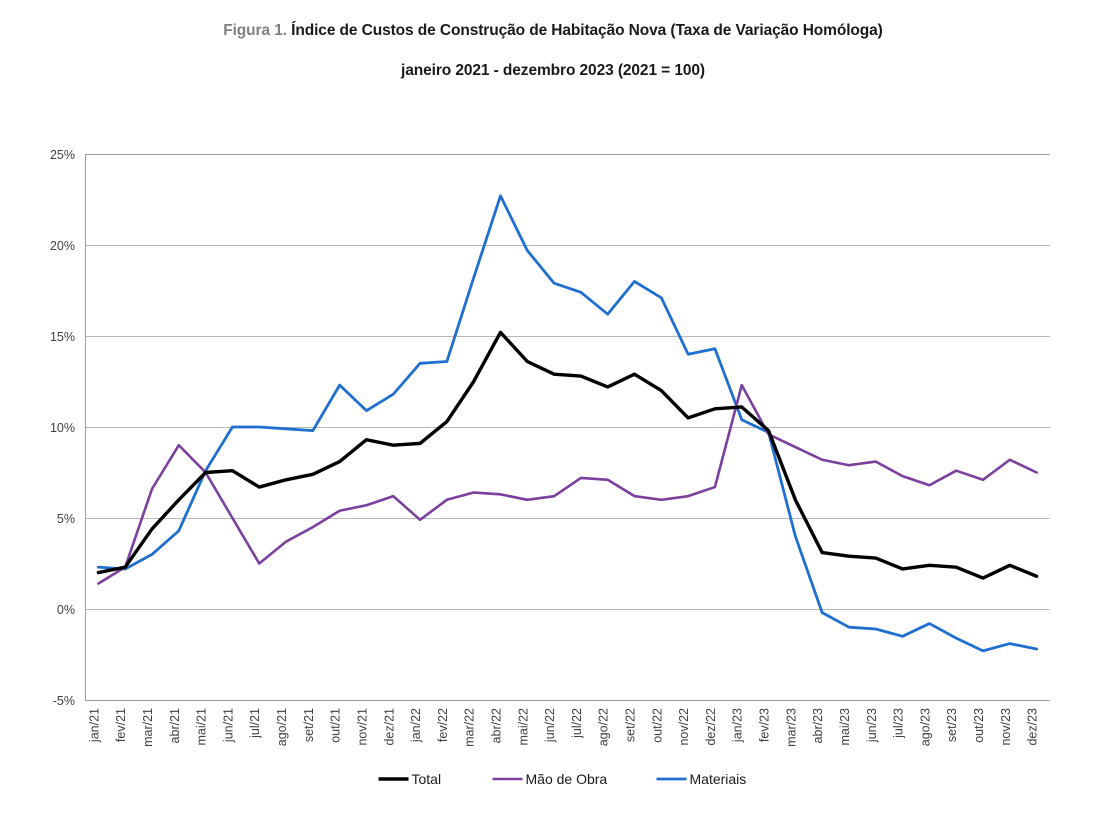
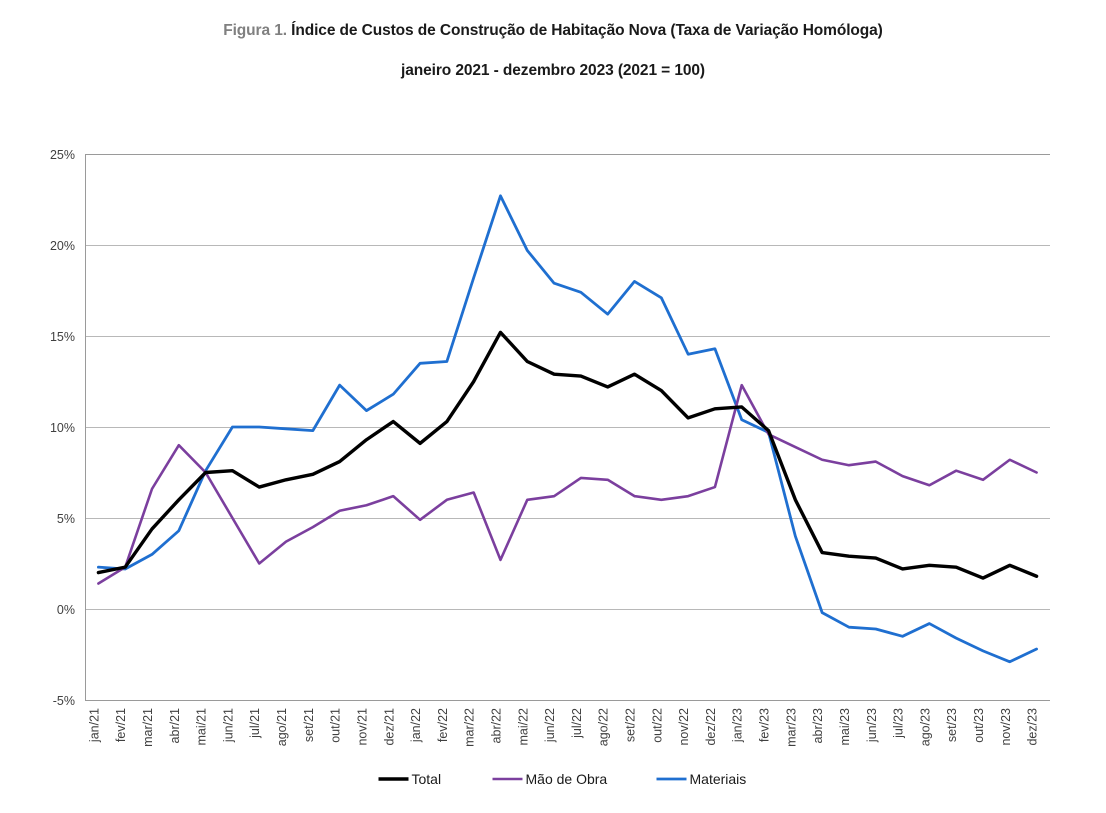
Total/dez/21: 9.0% -> 10.3%
Mão de Obra/abr/22: 6.3% -> 2.7%
Materiais/nov/23: -1.9% -> -2.9%
